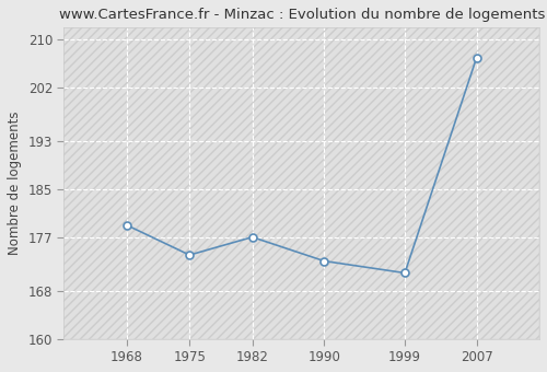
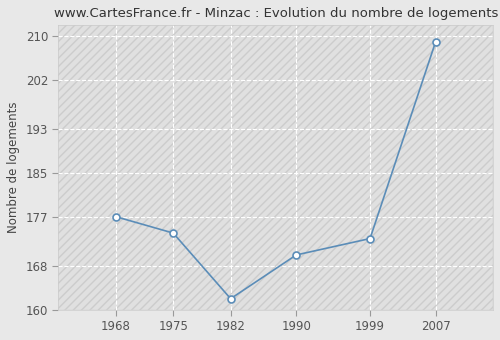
1968: 179 -> 177
1982: 177 -> 162
1990: 173 -> 170
1999: 171 -> 173
2007: 207 -> 209
